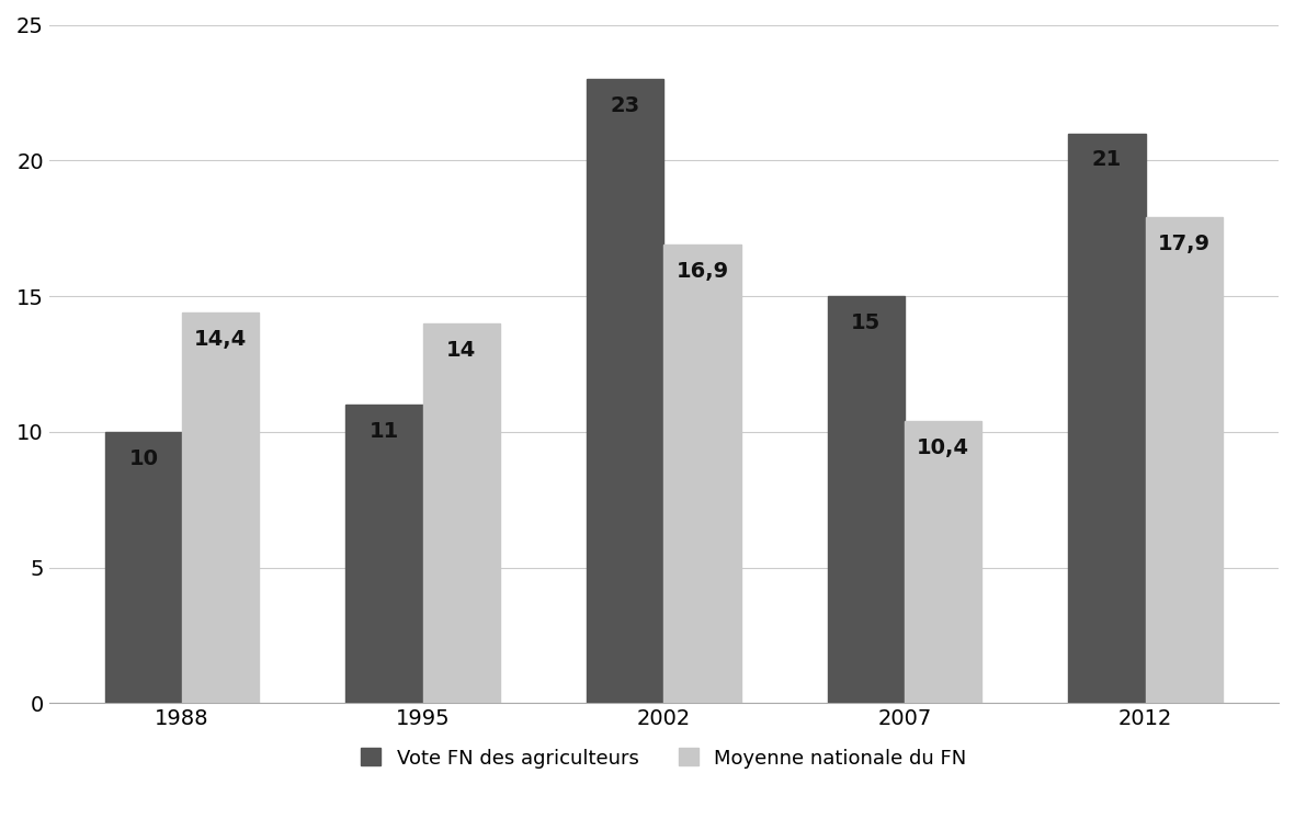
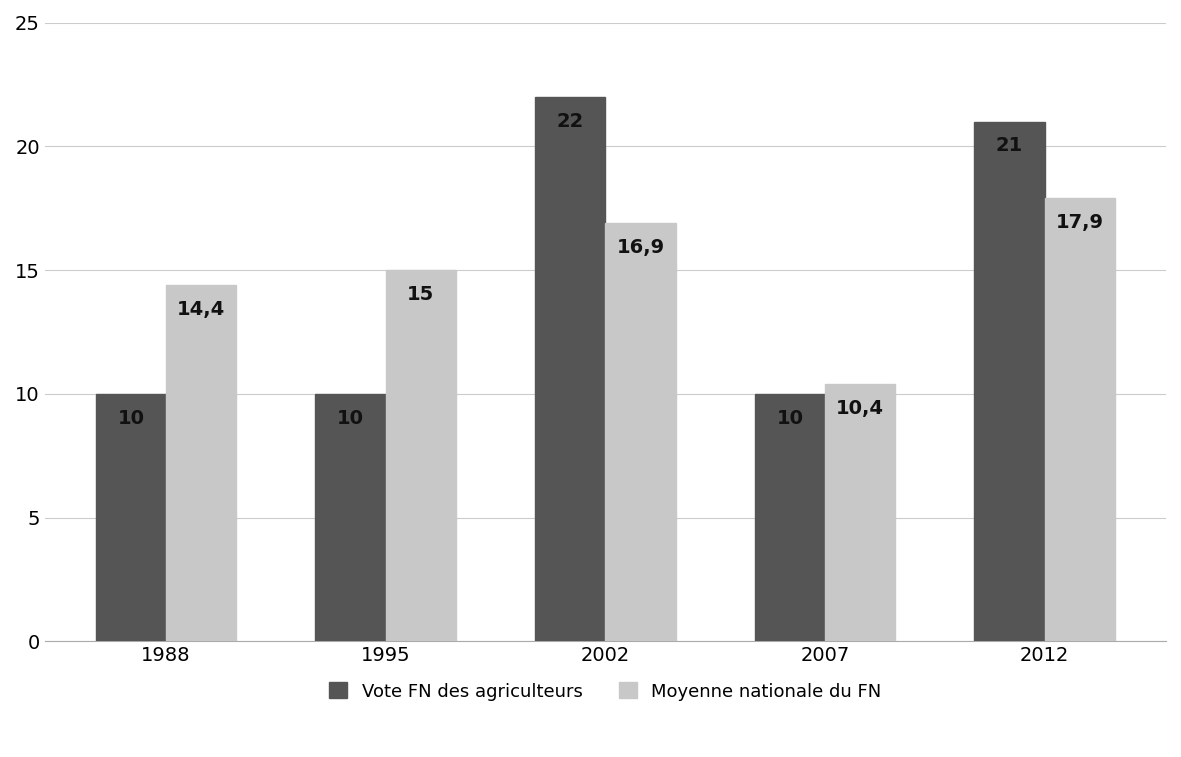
Vote FN des agriculteurs/1995: 11 -> 10
Moyenne nationale du FN/1995: 14 -> 15
Vote FN des agriculteurs/2002: 23 -> 22
Vote FN des agriculteurs/2007: 15 -> 10
